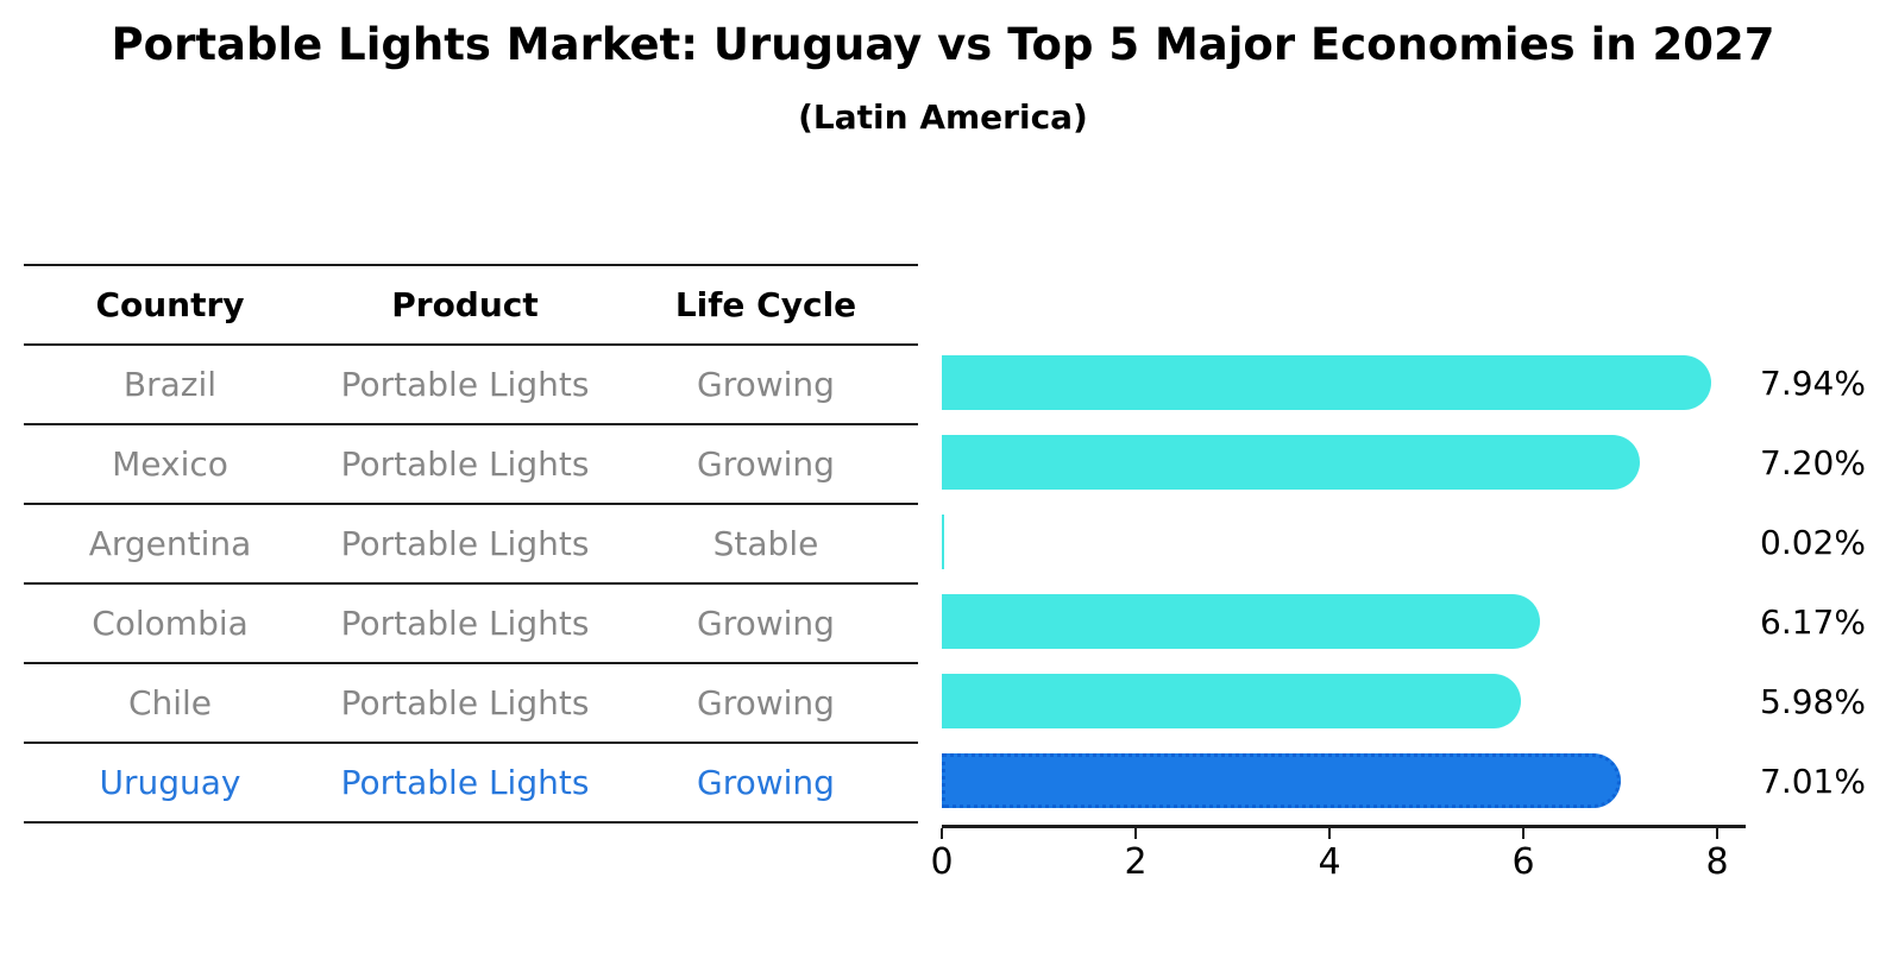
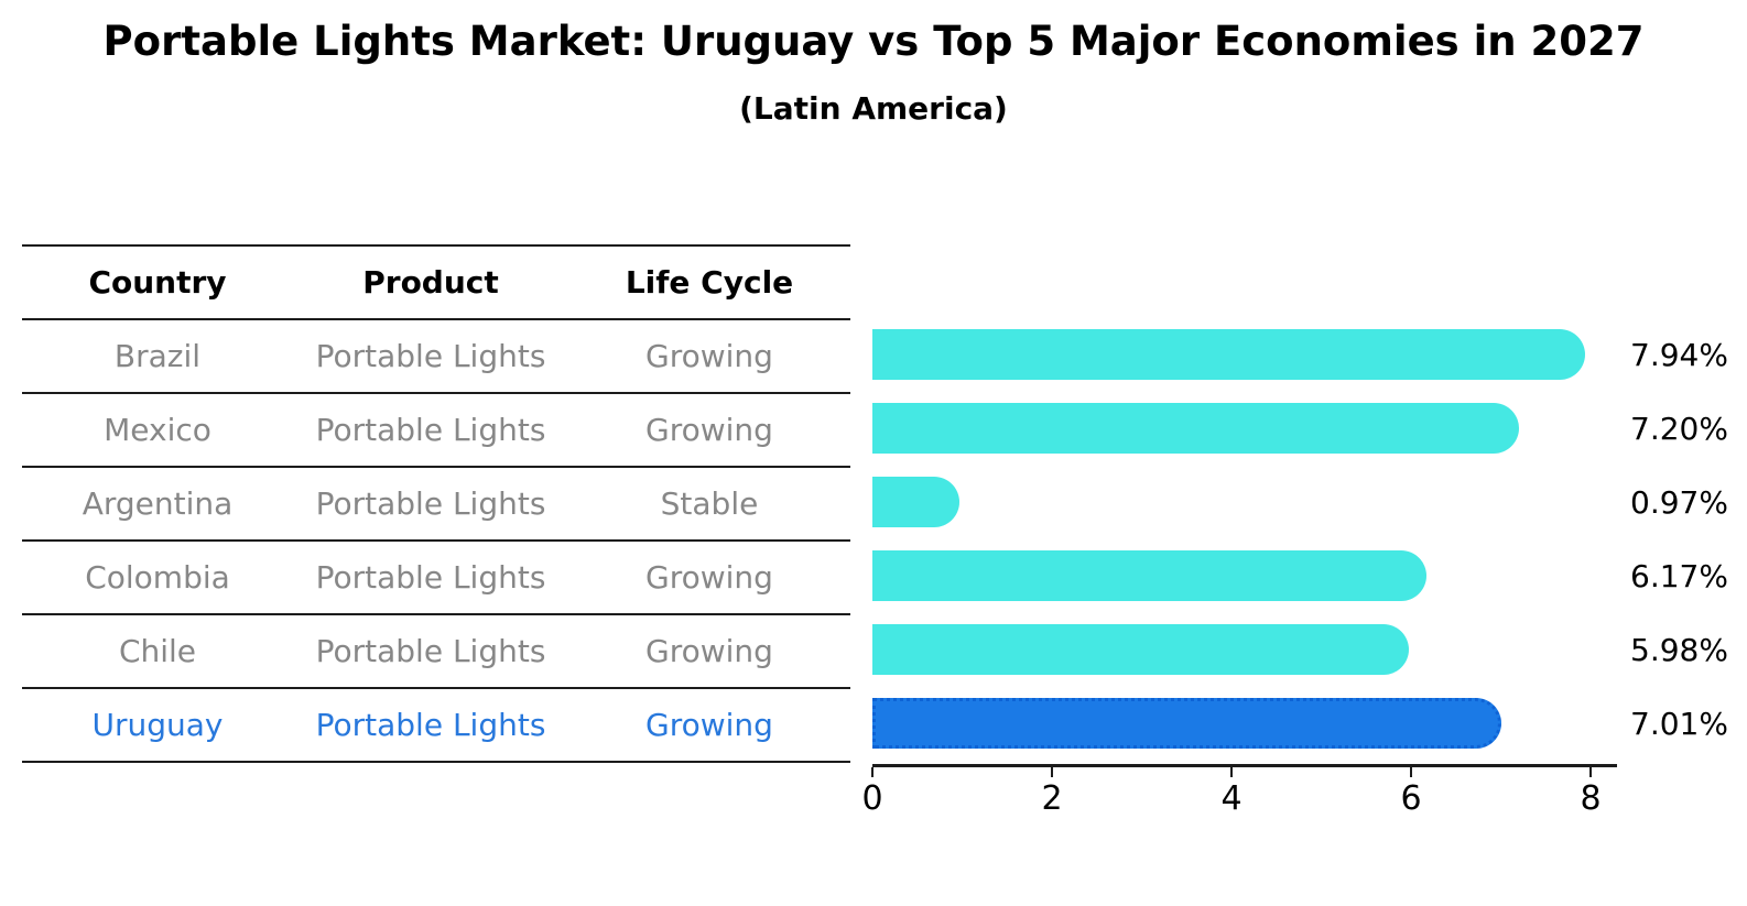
Argentina: 0.02% -> 0.97%
